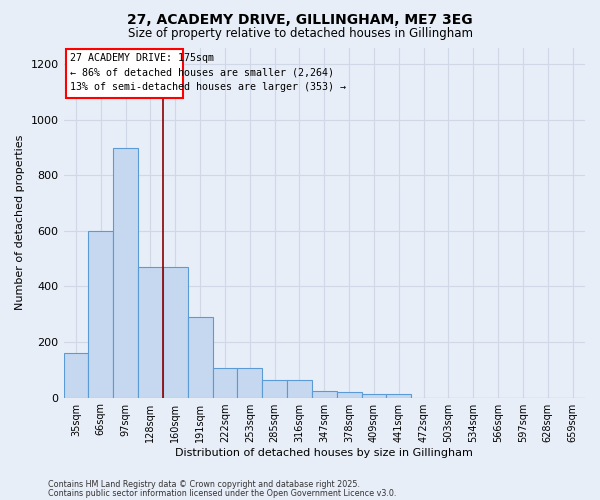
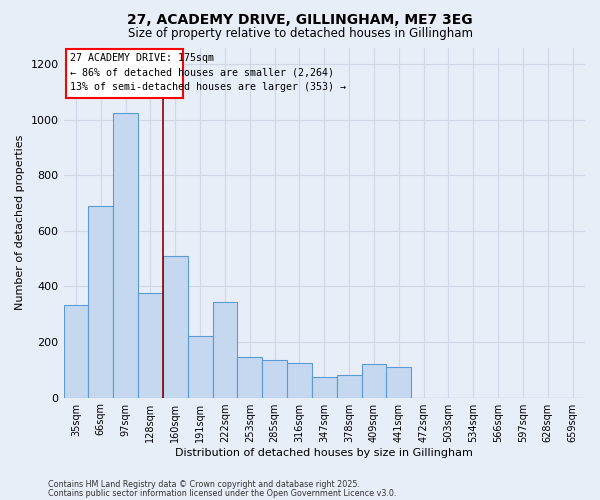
35sqm: 160 -> 335
66sqm: 600 -> 690
97sqm: 900 -> 1025
128sqm: 470 -> 375
160sqm: 470 -> 510
191sqm: 290 -> 220
222sqm: 105 -> 345
253sqm: 105 -> 145
285sqm: 62 -> 135
316sqm: 62 -> 125
347sqm: 25 -> 75
378sqm: 20 -> 80
409sqm: 12 -> 120
441sqm: 12 -> 110
